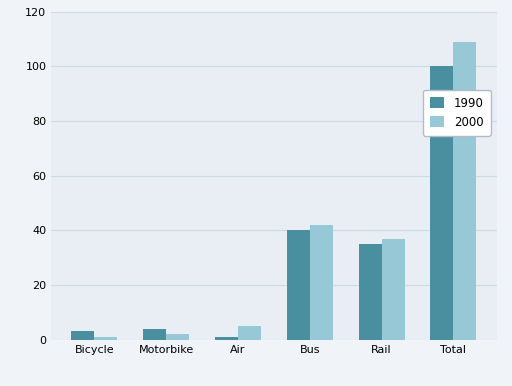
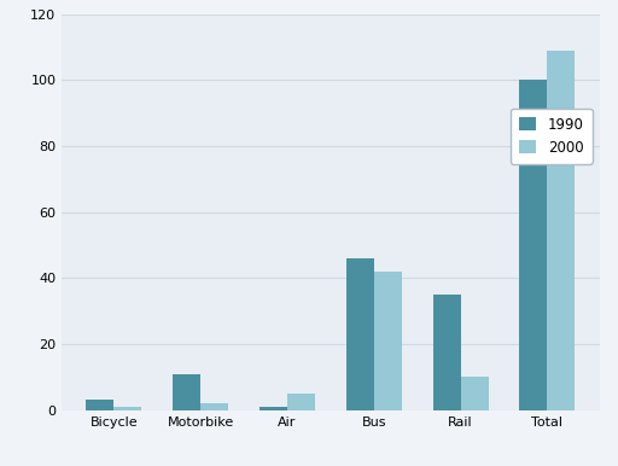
1990/Motorbike: 4 -> 11
1990/Bus: 40 -> 46
2000/Rail: 37 -> 10
